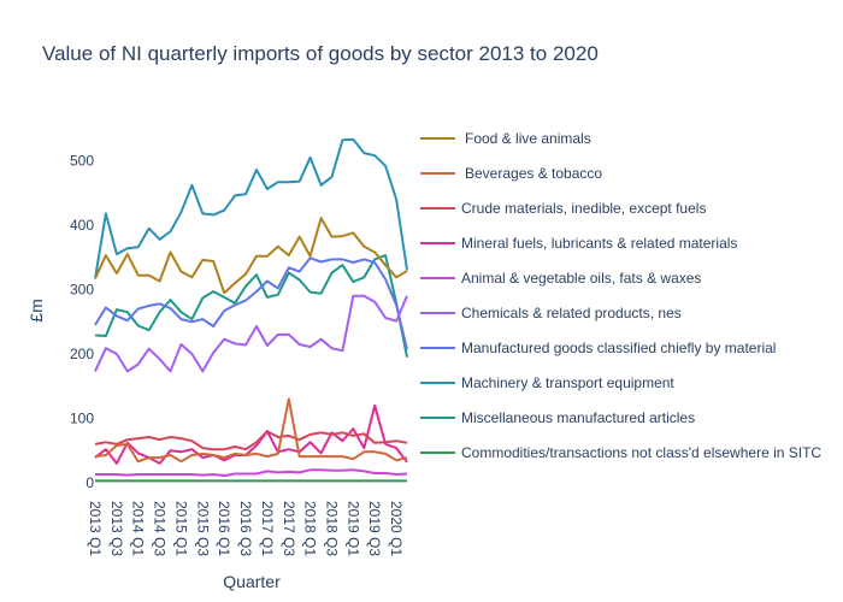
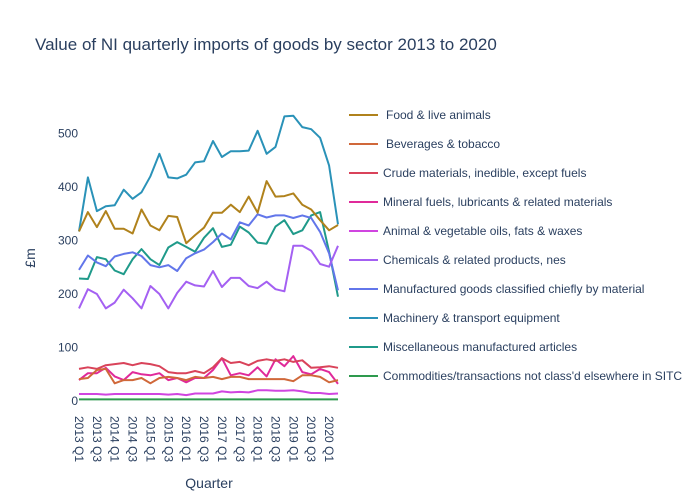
Mineral fuels, lubricants & related materials/2013 Q3: 30 -> 50
Mineral fuels, lubricants & related materials/2014 Q3: 30 -> 50
Beverages & tobacco/2017 Q3: 130 -> 40
Mineral fuels, lubricants & related materials/2019 Q3: 120 -> 50
